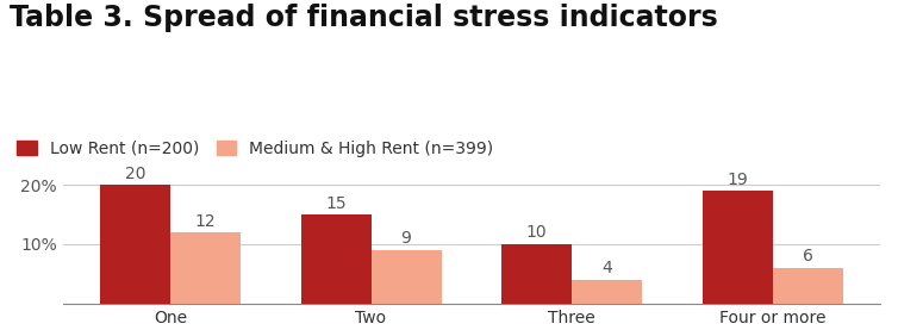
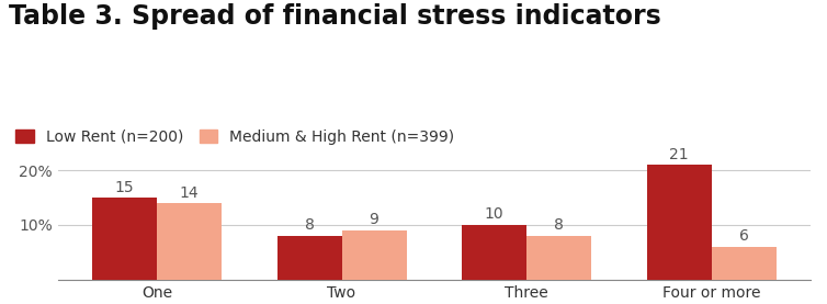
Low Rent (n=200)/One: 20 -> 15
Medium & High Rent (n=399)/One: 12 -> 14
Low Rent (n=200)/Two: 15 -> 8
Medium & High Rent (n=399)/Three: 4 -> 8
Low Rent (n=200)/Four or more: 19 -> 21
